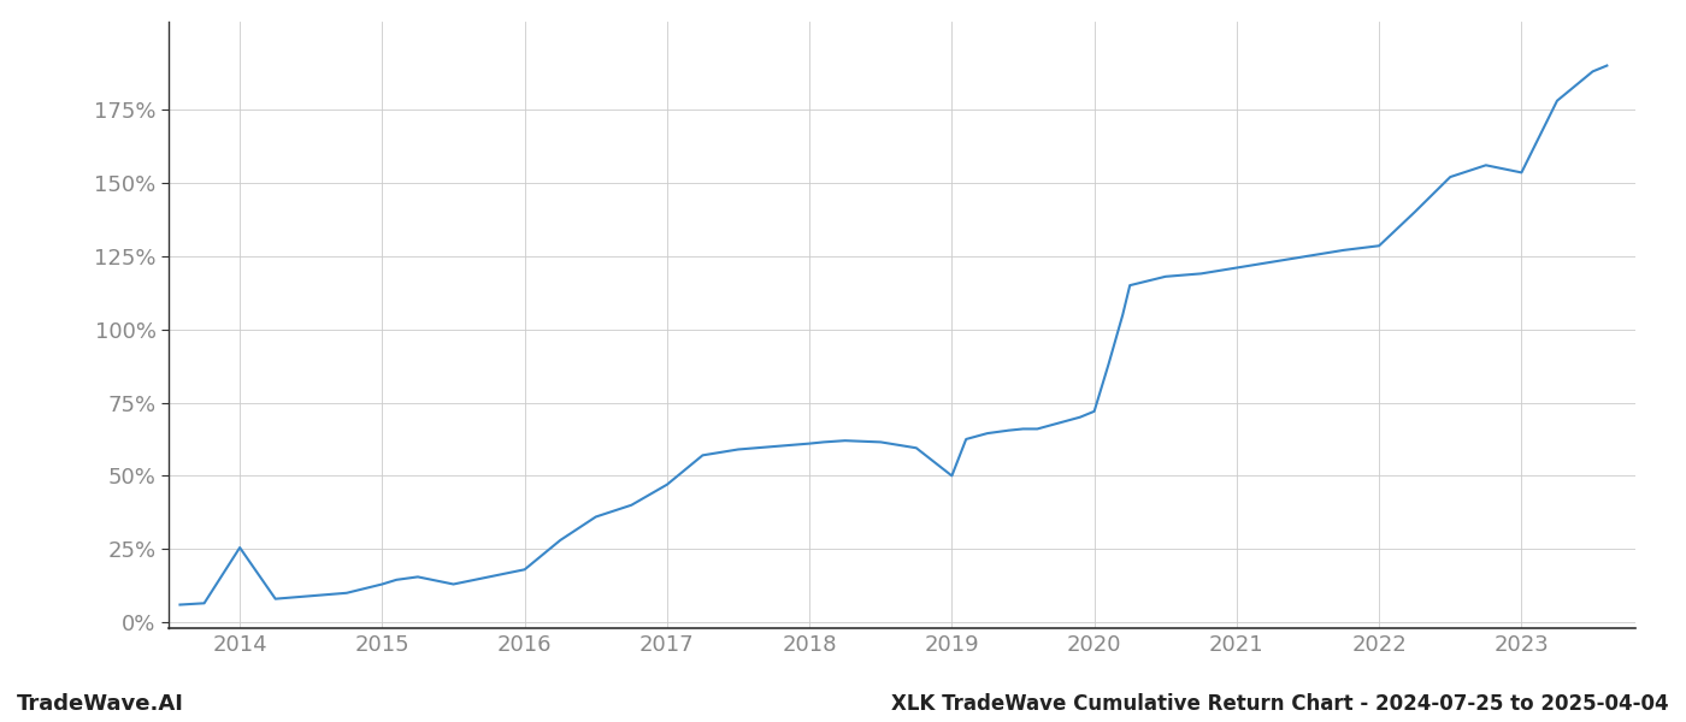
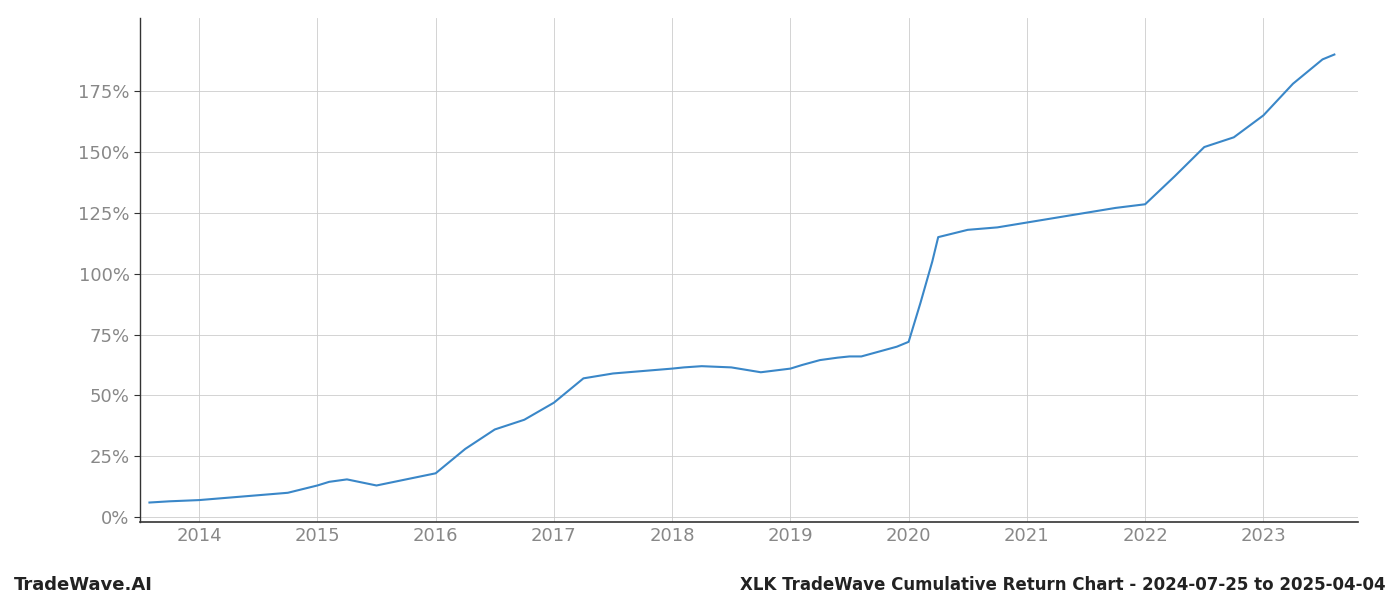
2014: 25.5% -> 7.0%
2019: 50.0% -> 61.0%
2023: 153.5% -> 165.0%
